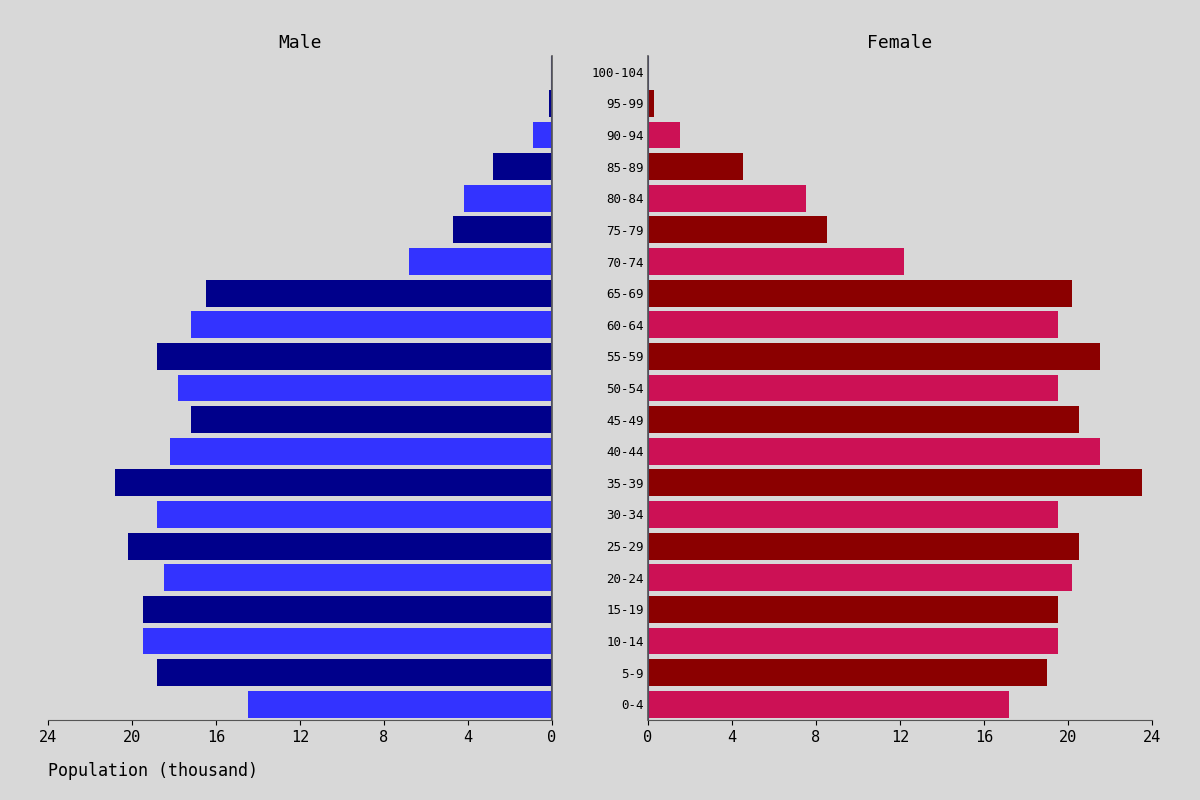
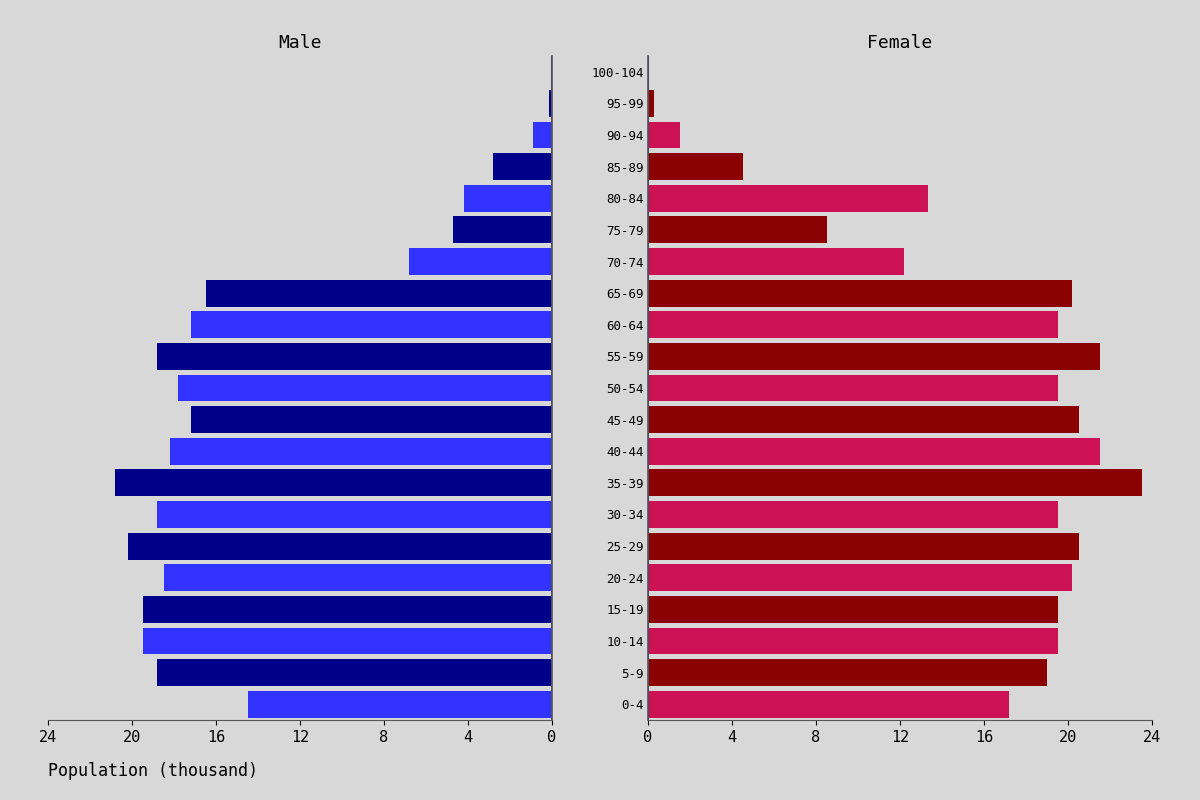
Female/80-84: 7.50 -> 13.35
